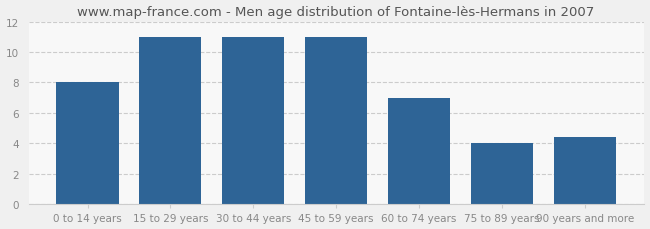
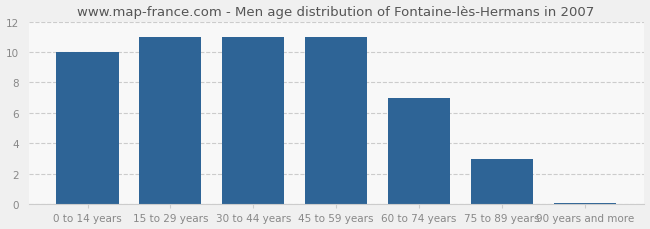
0 to 14 years: 8.0 -> 10.0
75 to 89 years: 4.0 -> 3.0
90 years and more: 4.4 -> 0.1
